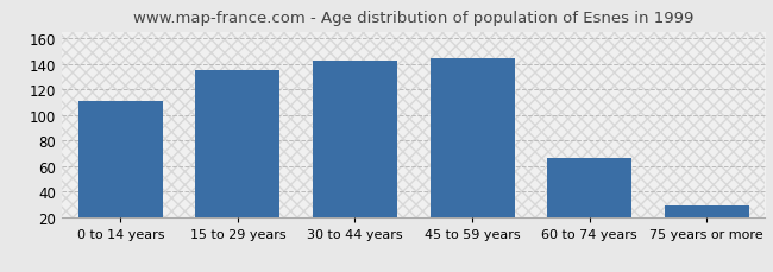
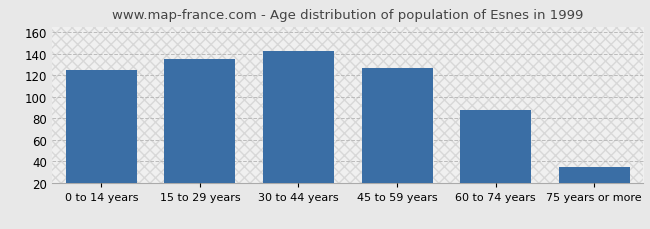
0 to 14 years: 111 -> 125
45 to 59 years: 144 -> 127
60 to 74 years: 66 -> 88
75 years or more: 29 -> 35
